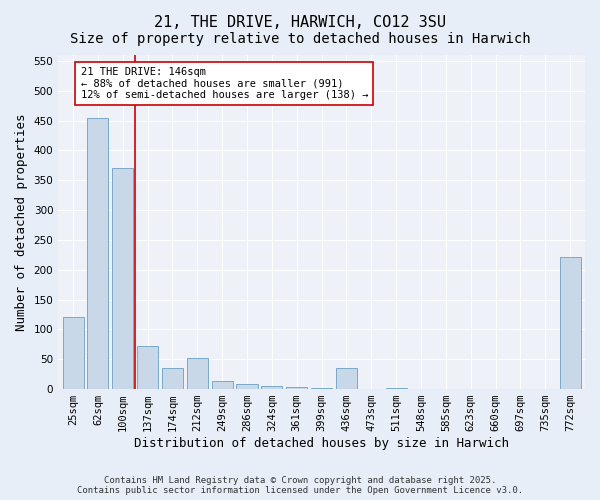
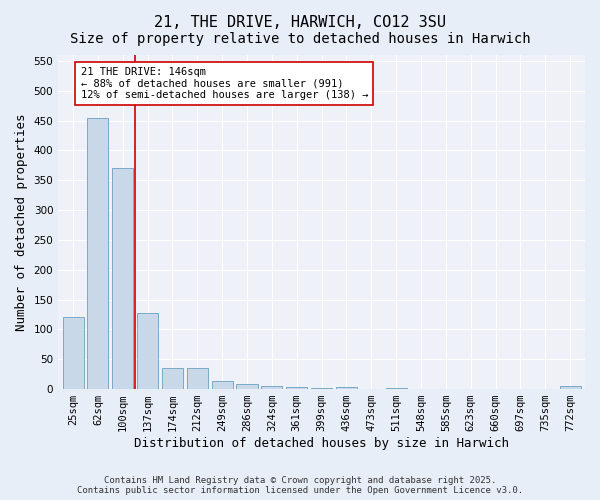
137sqm: 72 -> 128
212sqm: 52 -> 35
436sqm: 36 -> 4
772sqm: 222 -> 5
